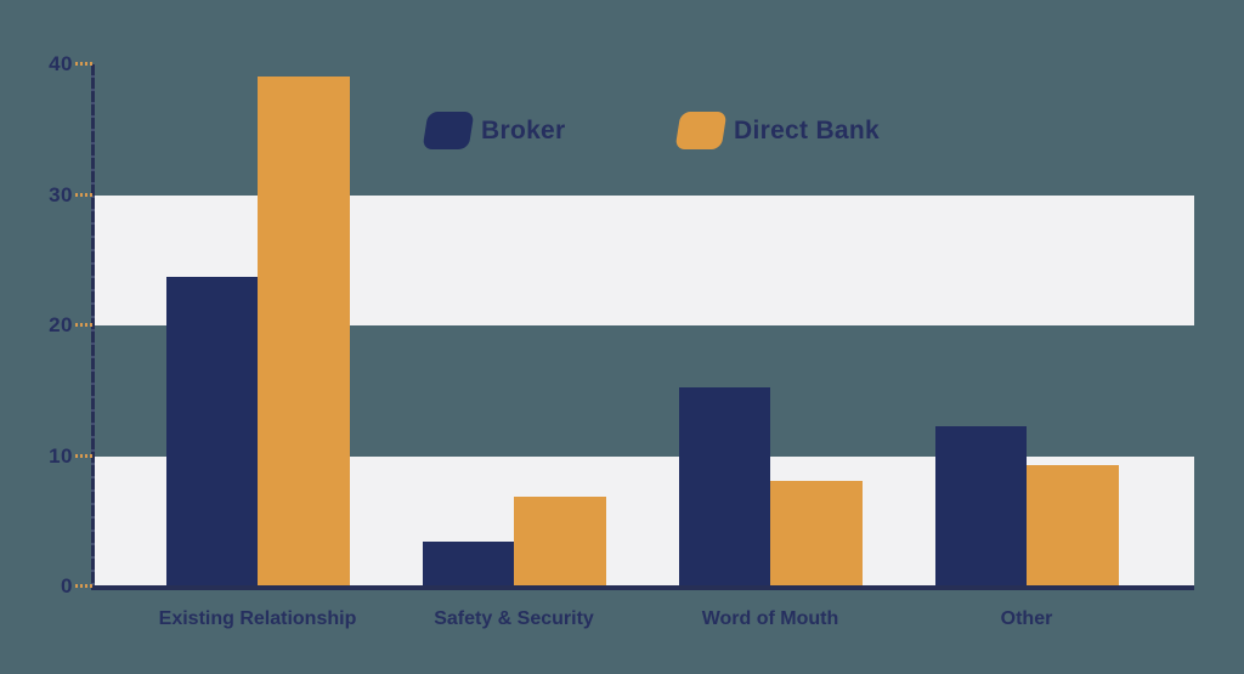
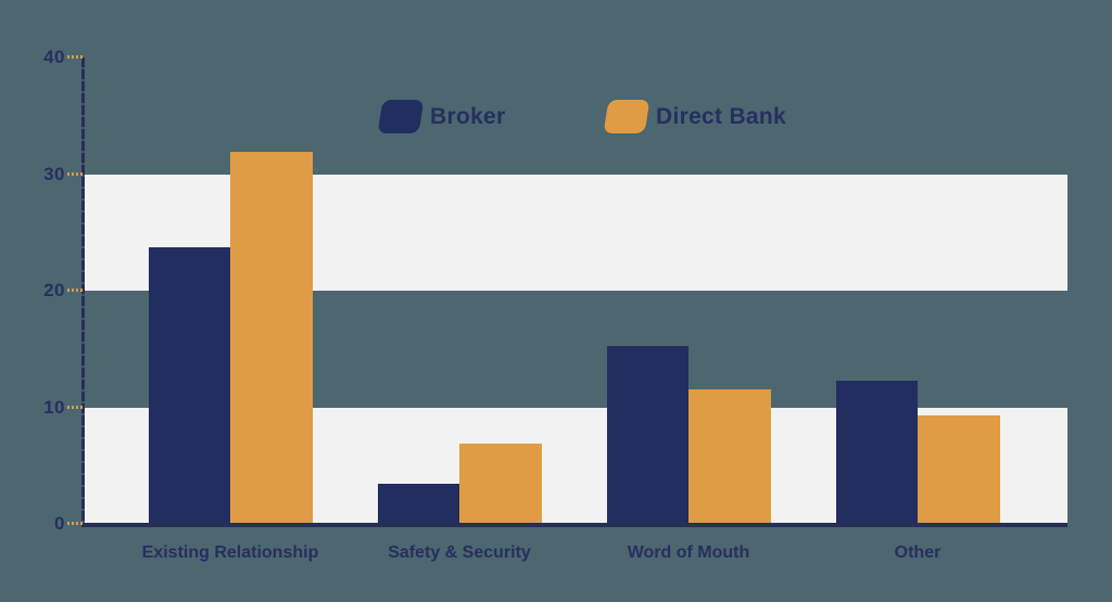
Direct Bank/Existing Relationship: 39.1 -> 31.9
Direct Bank/Word of Mouth: 8.1 -> 11.5
